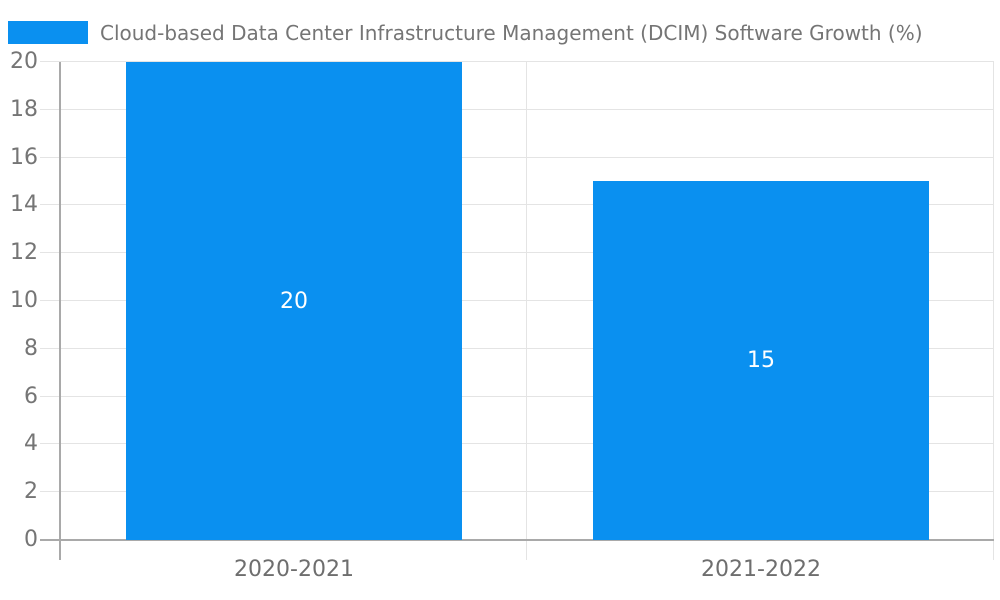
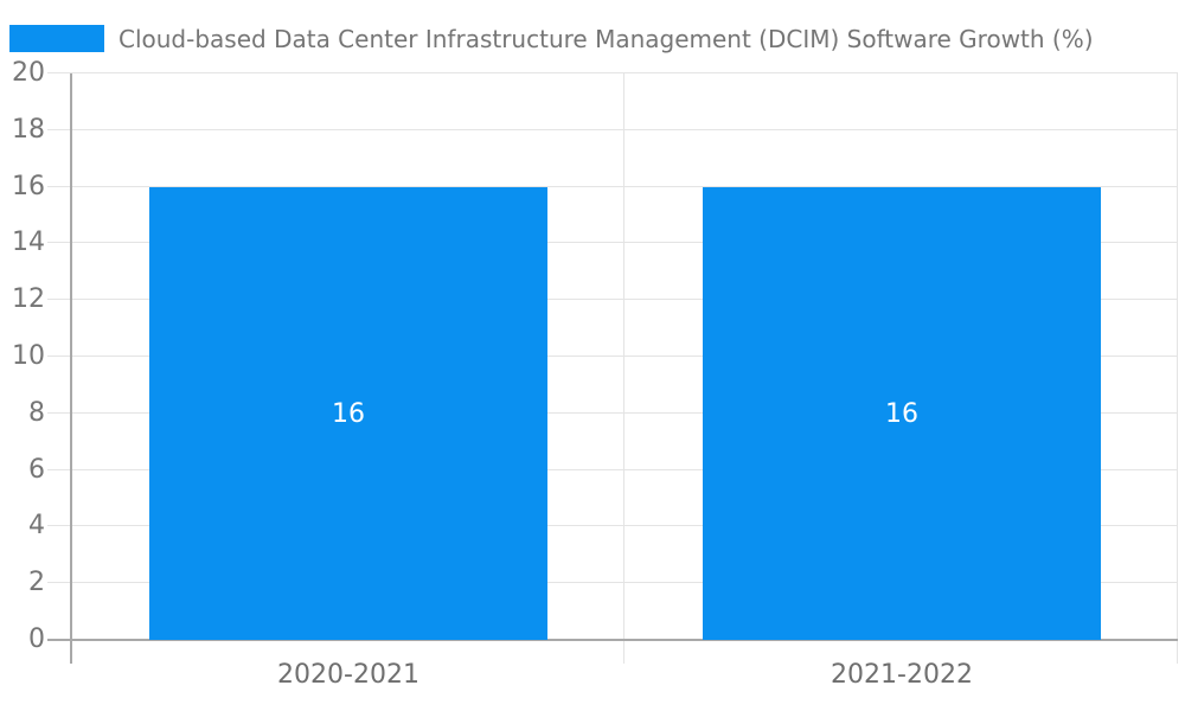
2020-2021: 20 -> 16
2021-2022: 15 -> 16
